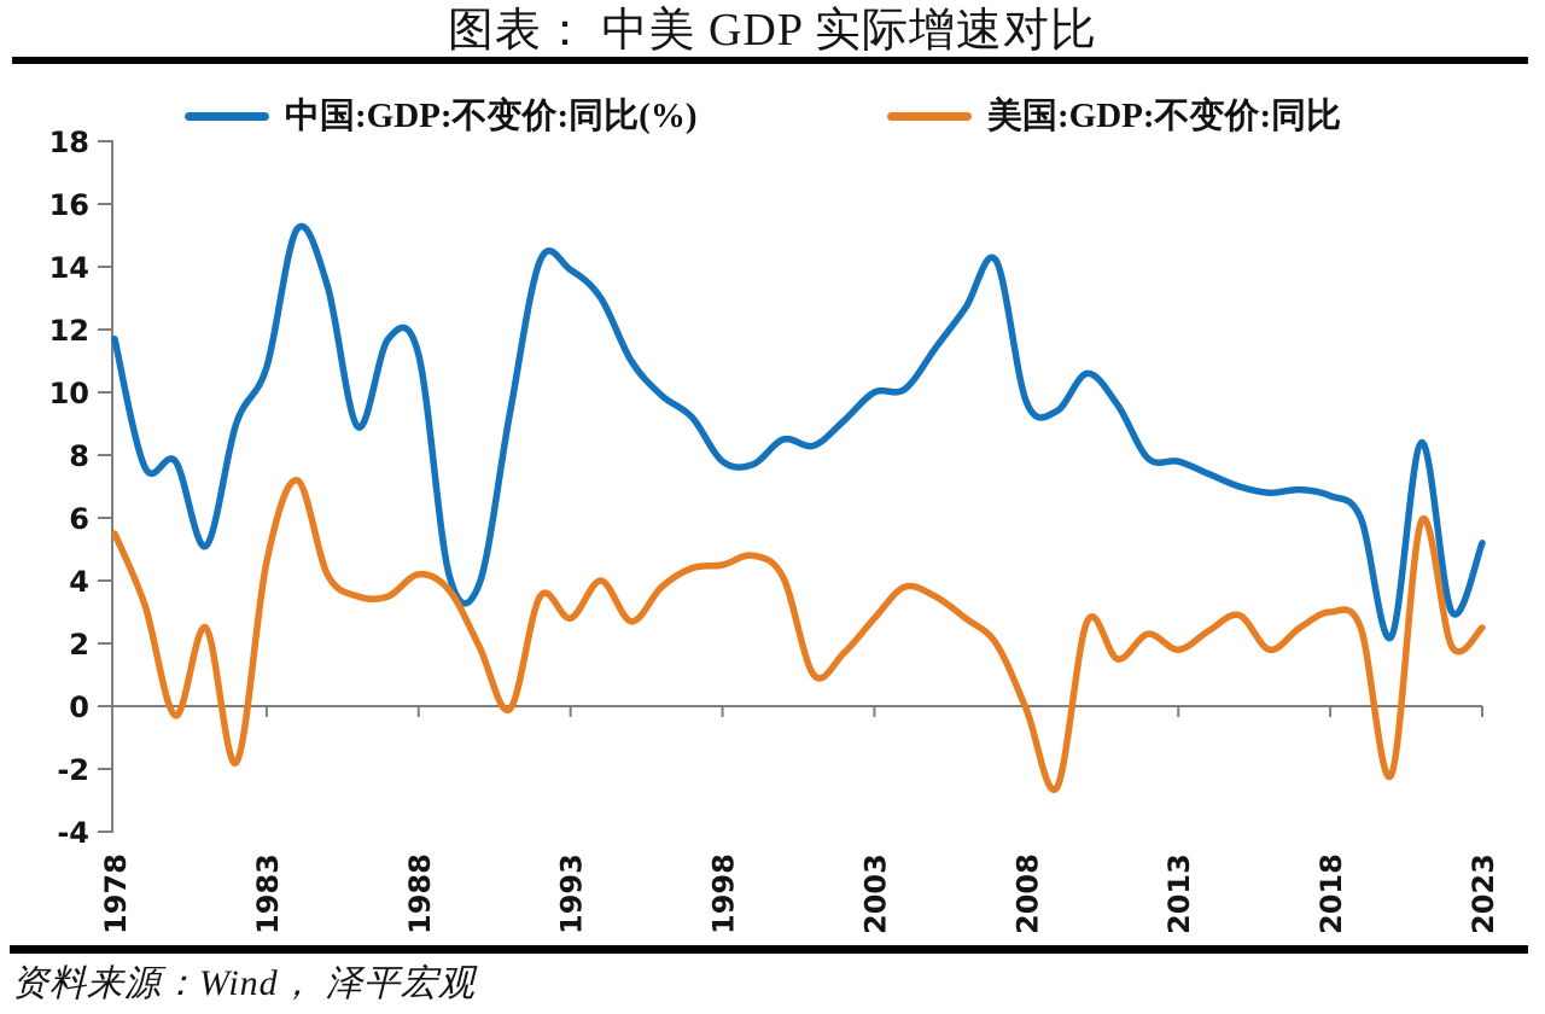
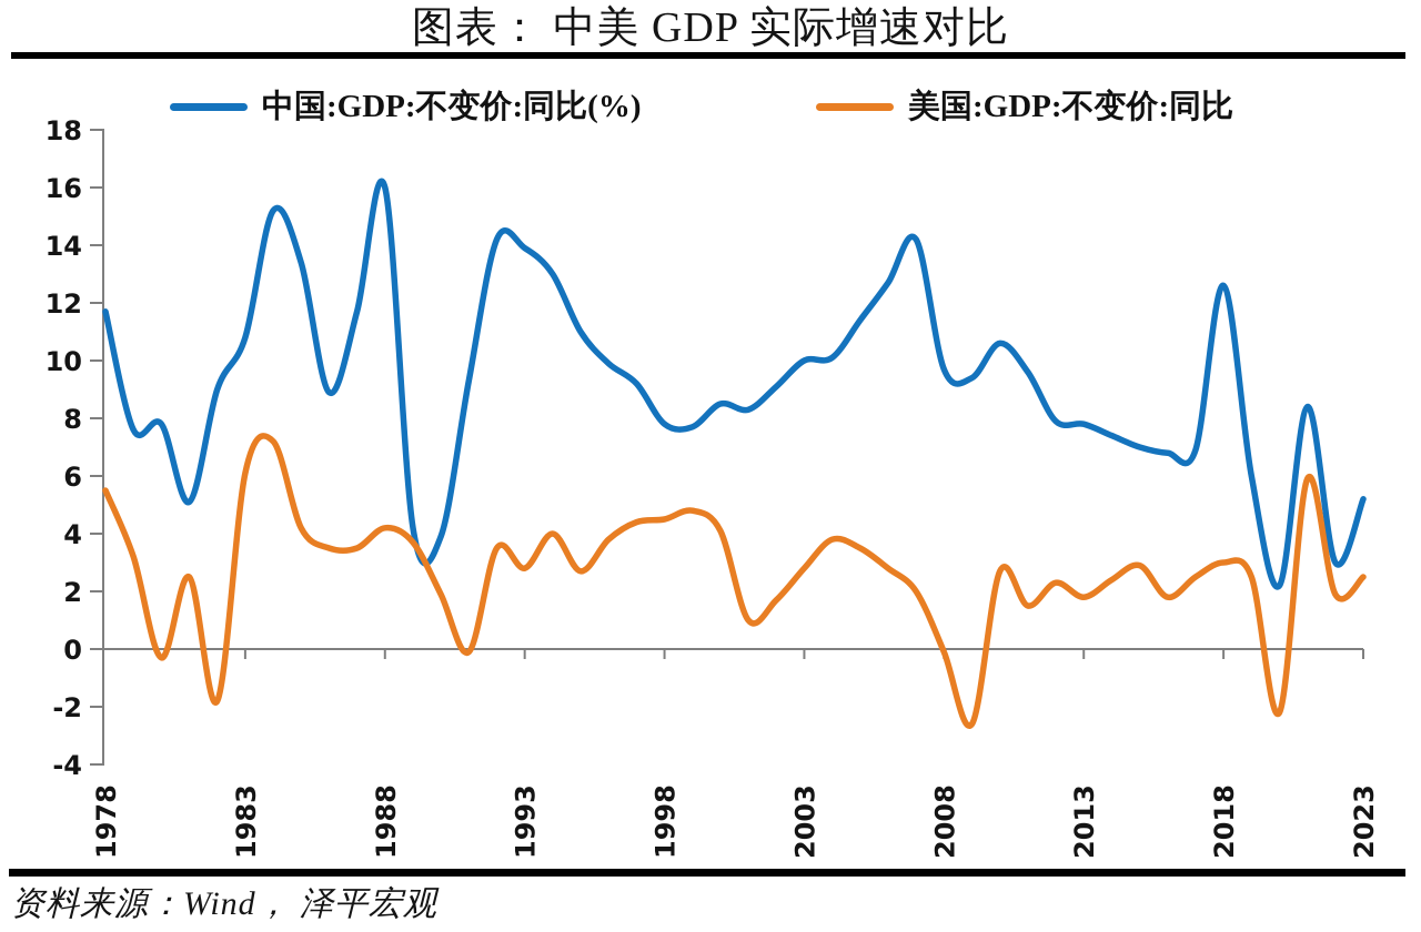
美国:GDP:不变价:同比/1983: 4.6 -> 6.1
中国:GDP:不变价:同比(%)/1988: 11.2 -> 16.0
中国:GDP:不变价:同比(%)/2018: 6.7 -> 12.6
